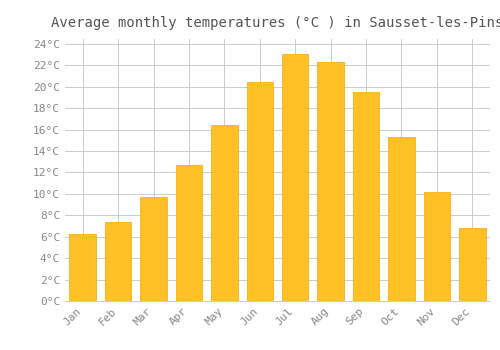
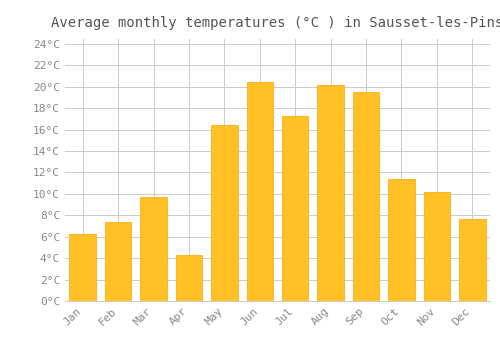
Apr: 12.7°C -> 4.3°C
Jul: 23.1°C -> 17.3°C
Aug: 22.3°C -> 20.2°C
Oct: 15.3°C -> 11.4°C
Dec: 6.8°C -> 7.7°C
